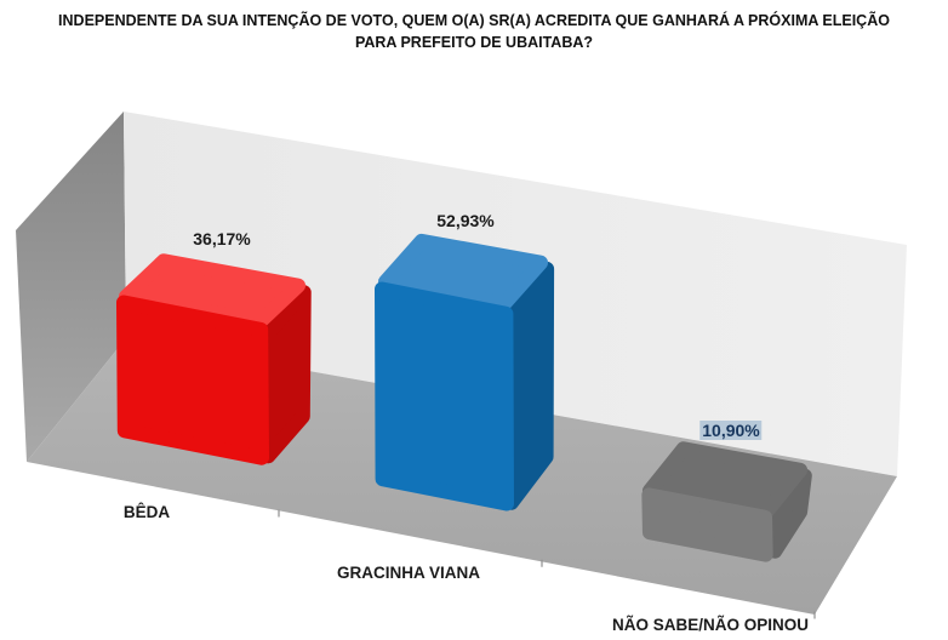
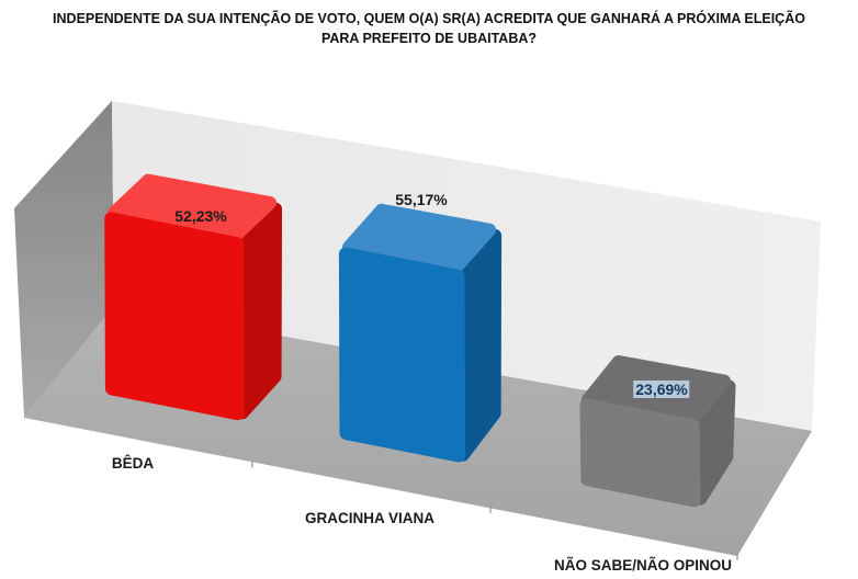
BÊDA: 36,17% -> 52,23%
GRACINHA VIANA: 52,93% -> 55,17%
NÃO SABE/NÃO OPINOU: 10,90% -> 23,69%
